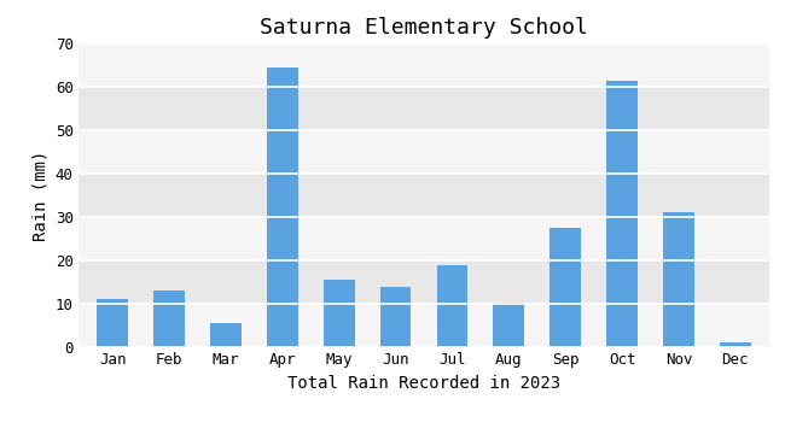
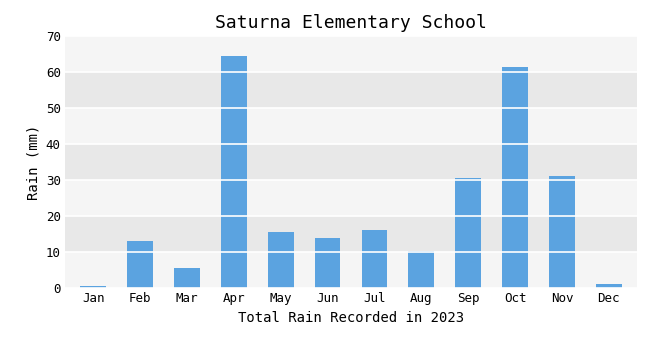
Jan: 11.0 -> 0.5
Jul: 19.0 -> 16.0
Sep: 27.5 -> 30.5
